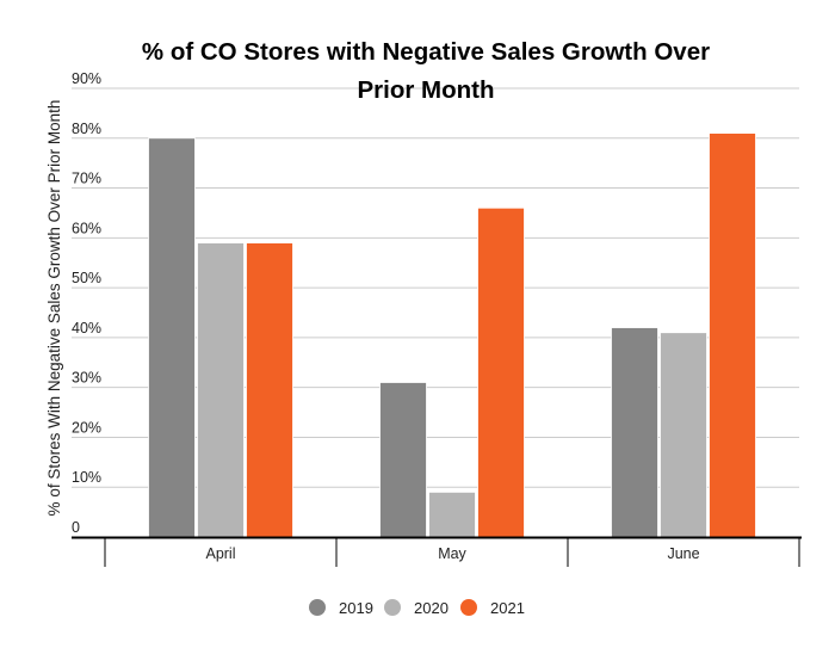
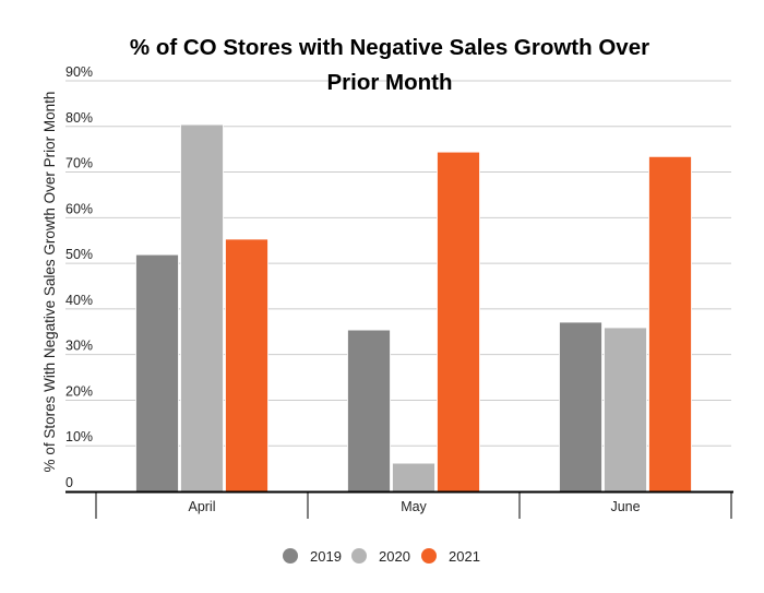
2019/April: 80% -> 52%
2020/April: 59% -> 80%
2021/April: 59% -> 55%
2019/May: 31% -> 35%
2020/May: 9% -> 6%
2021/May: 66% -> 74%
2019/June: 42% -> 37%
2020/June: 41% -> 36%
2021/June: 81% -> 73%
